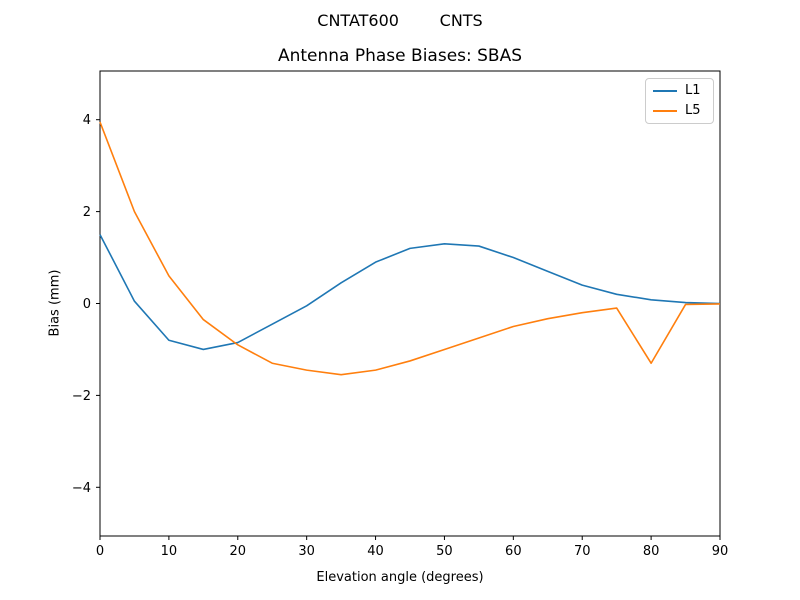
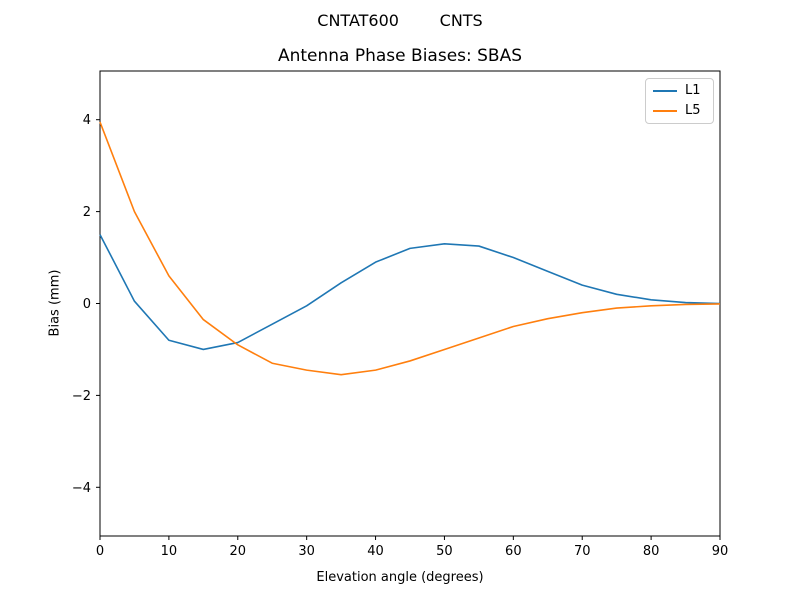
L5/80: -1.3 -> -0.1
